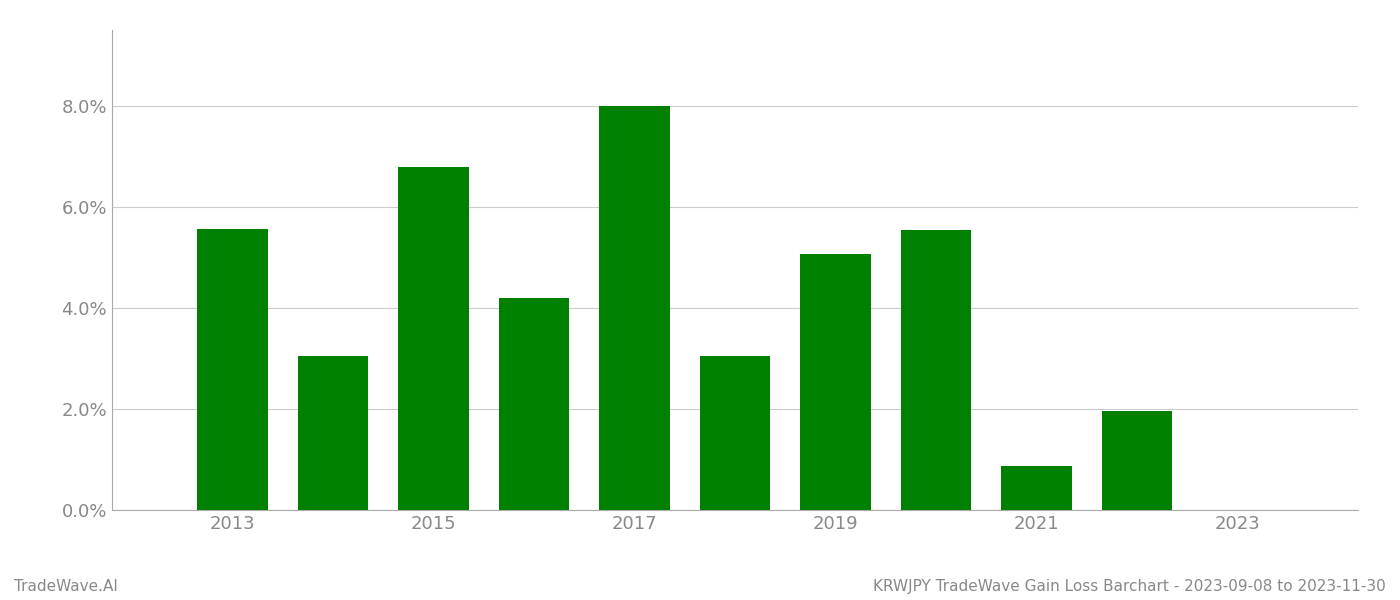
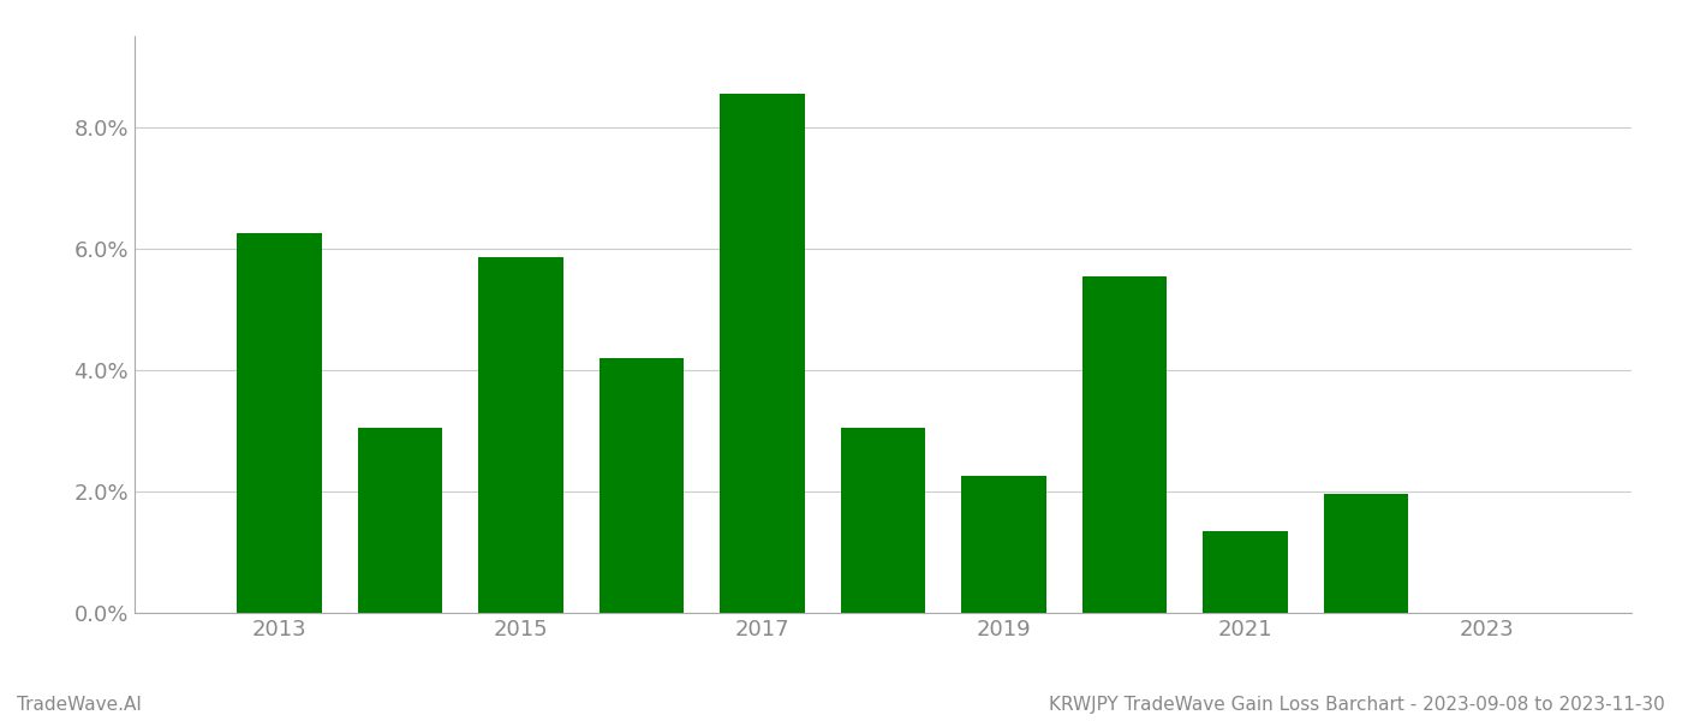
2013: 5.56% -> 6.25%
2015: 6.78% -> 5.85%
2017: 8.00% -> 8.55%
2019: 5.06% -> 2.25%
2021: 0.88% -> 1.35%
